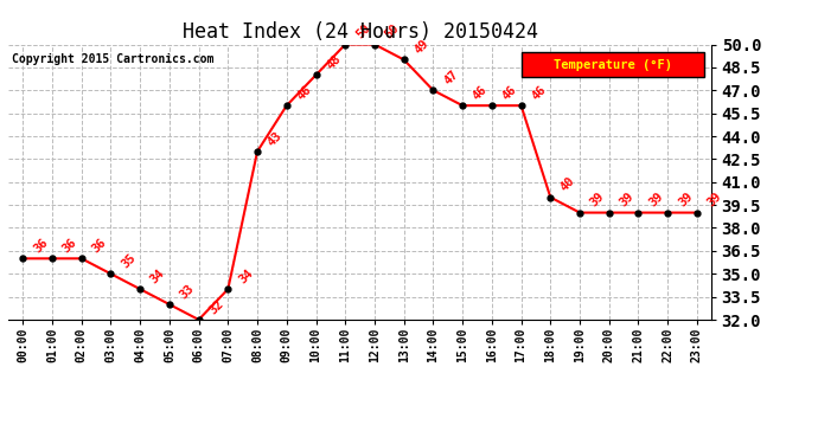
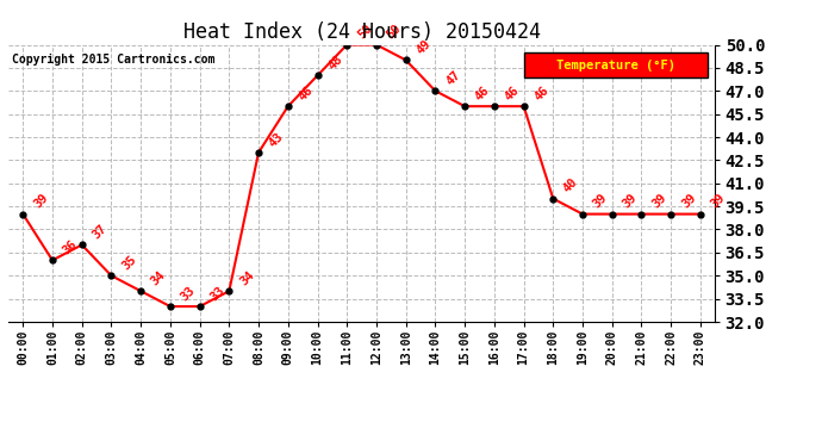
00:00: 36 -> 39
02:00: 36 -> 37
06:00: 32 -> 33
